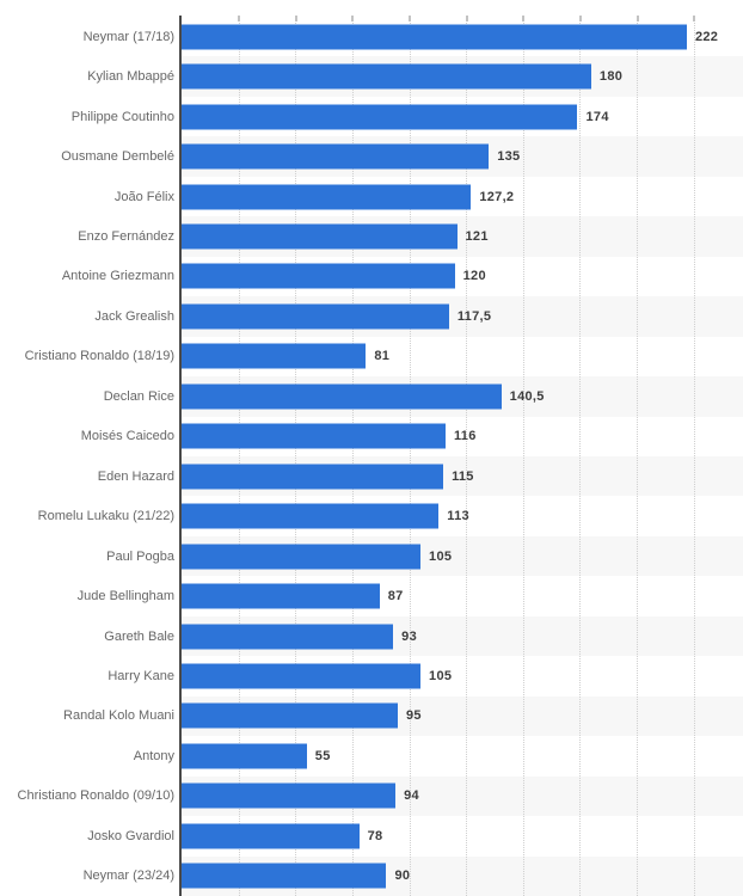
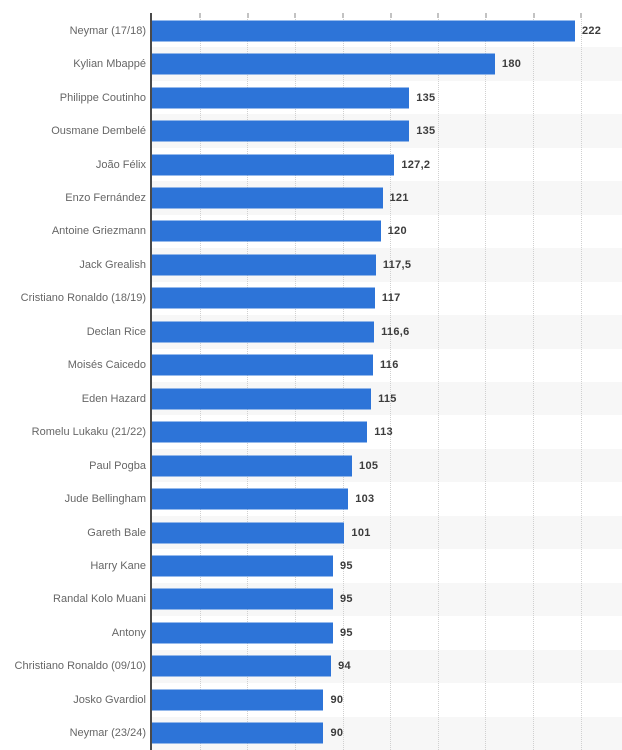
Philippe Coutinho: 174 -> 135
Cristiano Ronaldo (18/19): 81 -> 117
Declan Rice: 140,5 -> 116,6
Jude Bellingham: 87 -> 103
Gareth Bale: 93 -> 101
Harry Kane: 105 -> 95
Antony: 55 -> 95
Josko Gvardiol: 78 -> 90
